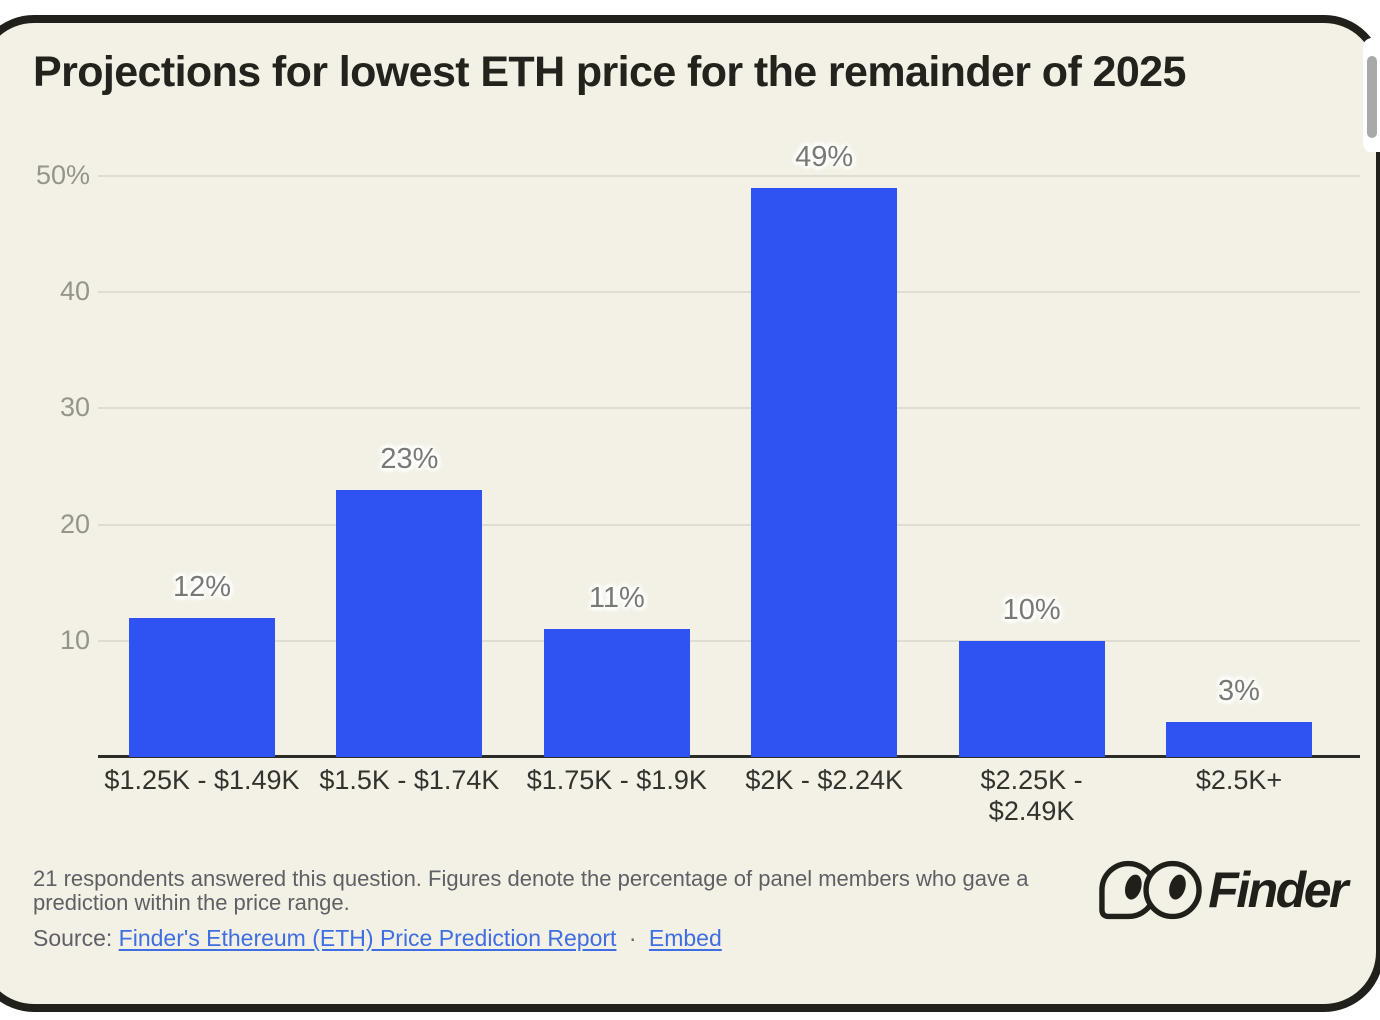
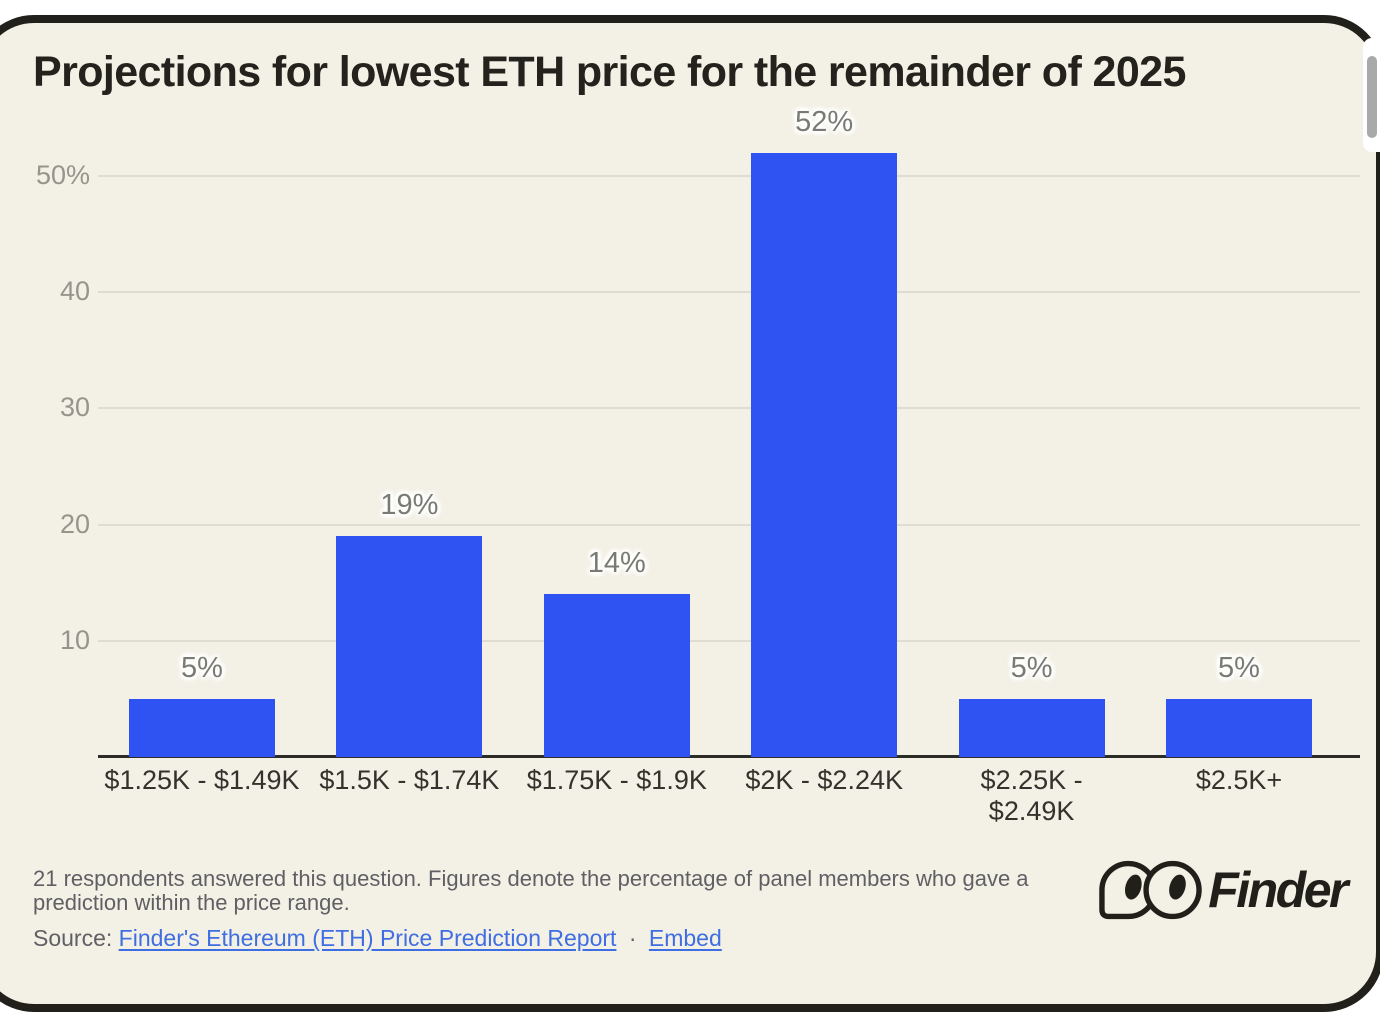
$1.25K - $1.49K: 12% -> 5%
$1.5K - $1.74K: 23% -> 19%
$1.75K - $1.9K: 11% -> 14%
$2K - $2.24K: 49% -> 52%
$2.25K - $2.49K: 10% -> 5%
$2.5K+: 3% -> 5%
